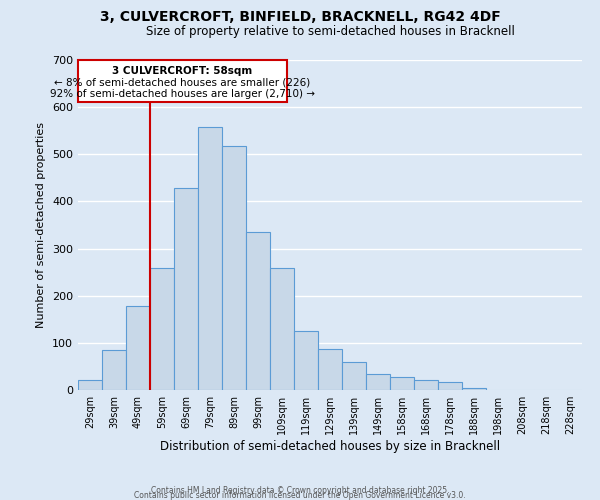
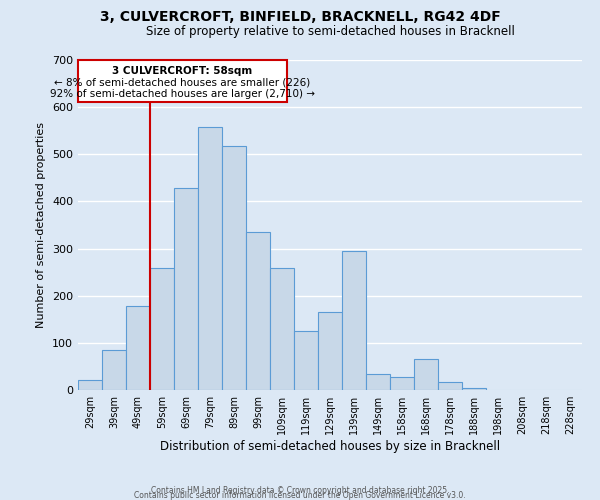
129sqm: 88 -> 165
139sqm: 60 -> 295
168sqm: 22 -> 65
